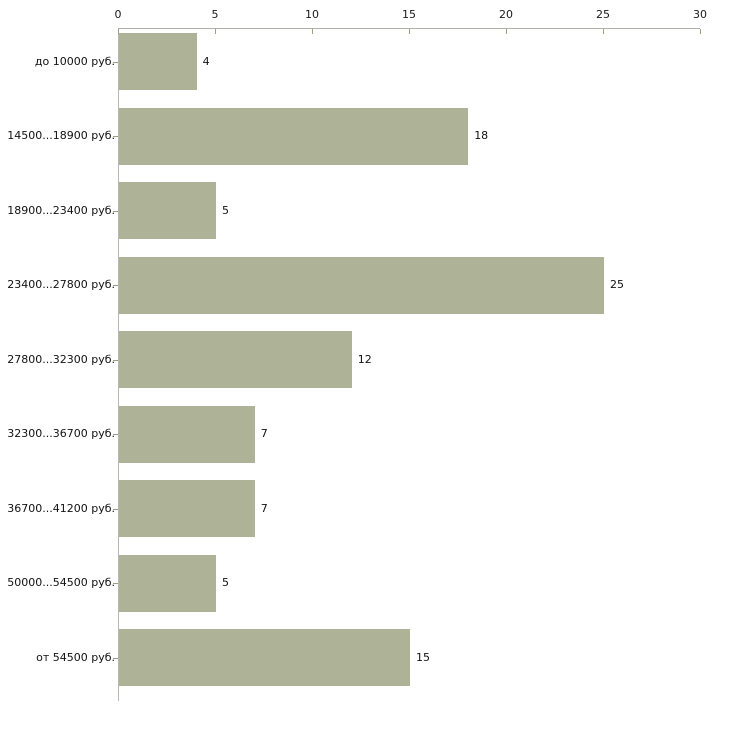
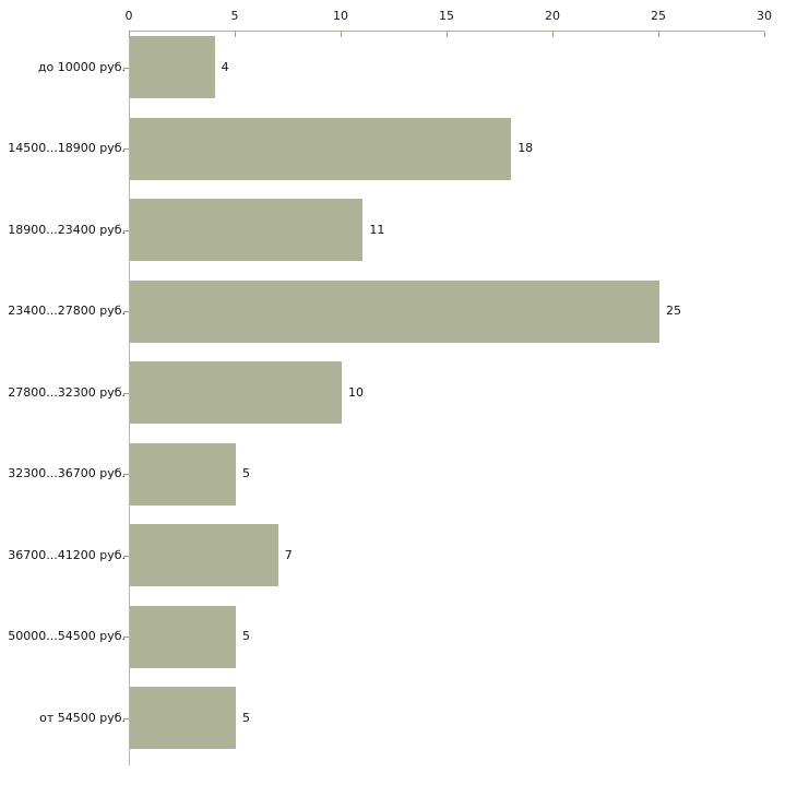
18900...23400 руб.: 5 -> 11
27800...32300 руб.: 12 -> 10
32300...36700 руб.: 7 -> 5
от 54500 руб.: 15 -> 5
